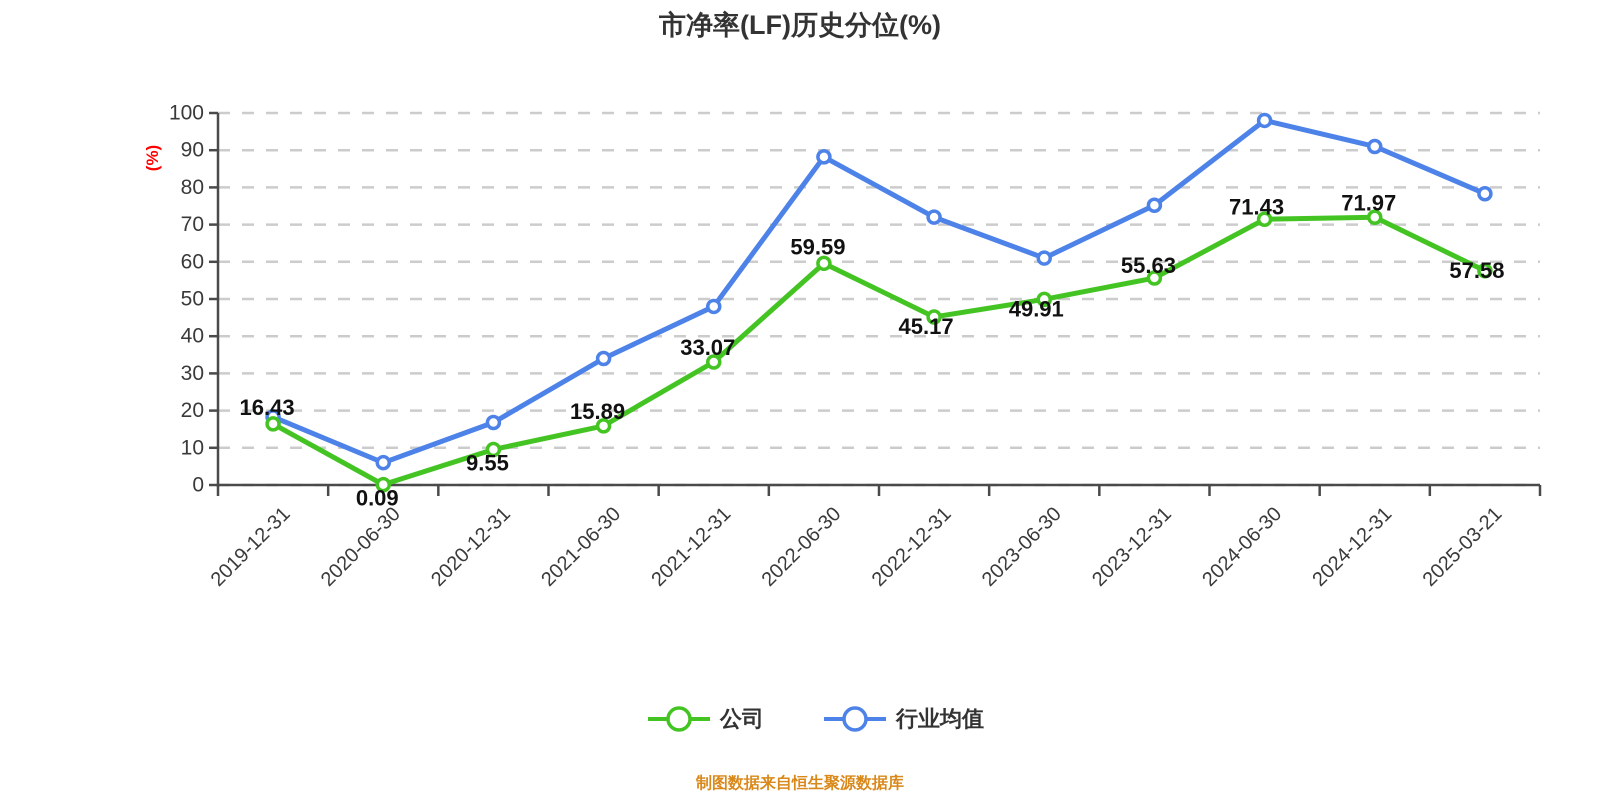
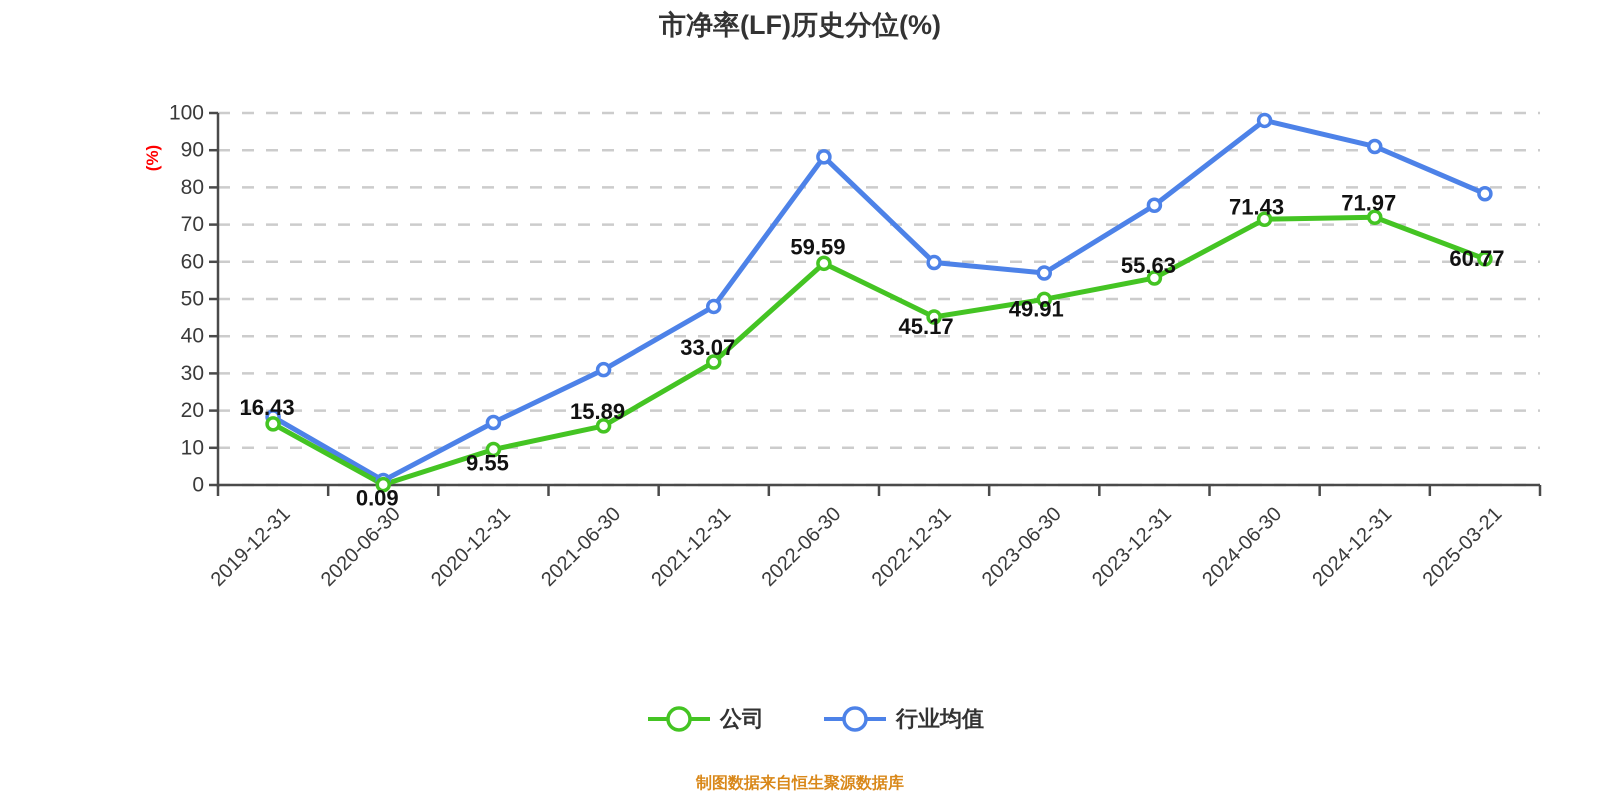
行业均值/2020-06-30: 6 -> 1
行业均值/2021-06-30: 34 -> 31
行业均值/2022-12-31: 72 -> 60
行业均值/2023-06-30: 61 -> 57
公司/2025-03-21: 57.58 -> 60.77
